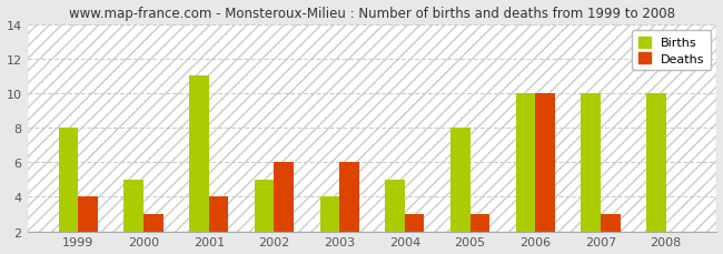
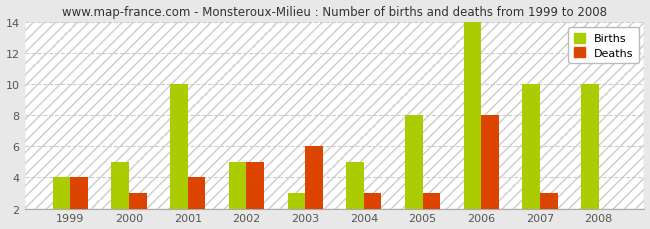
Births/1999: 8 -> 4
Births/2001: 11 -> 10
Deaths/2002: 6 -> 5
Births/2003: 4 -> 3
Births/2006: 10 -> 14
Deaths/2006: 10 -> 8
